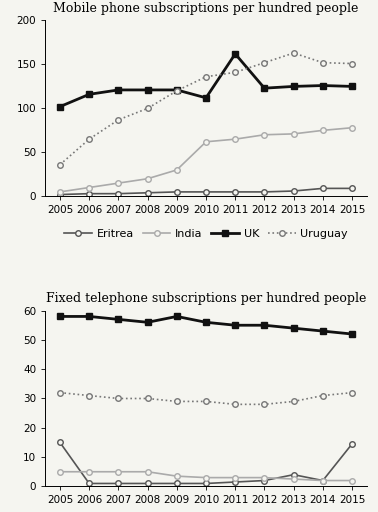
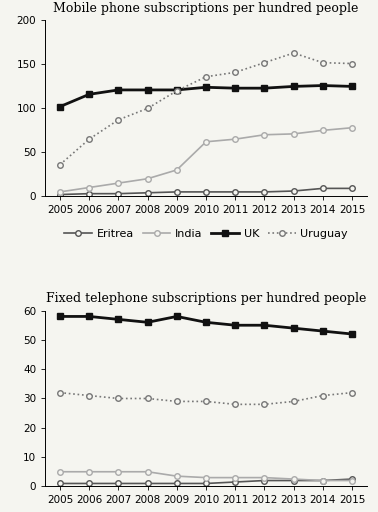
Mobile phone subscriptions per hundred people/UK/2010: 112 -> 124
Mobile phone subscriptions per hundred people/UK/2011: 162 -> 123
Fixed telephone subscriptions per hundred people/Eritrea/2005: 15.0 -> 1.0
Fixed telephone subscriptions per hundred people/Eritrea/2013: 4.0 -> 2.0
Fixed telephone subscriptions per hundred people/Eritrea/2015: 14.5 -> 2.5
